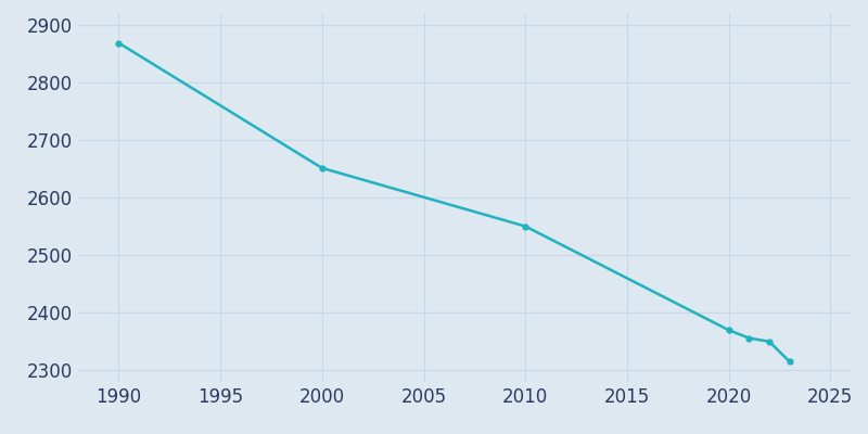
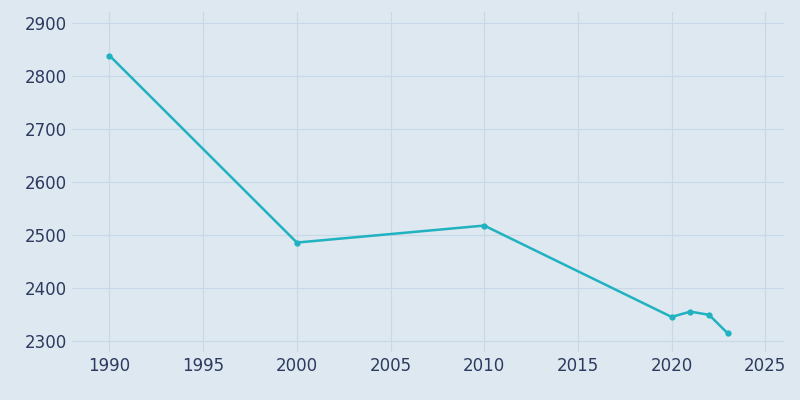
1990: 2868 -> 2838
2000: 2651 -> 2486
2010: 2550 -> 2518
2020: 2370 -> 2346
